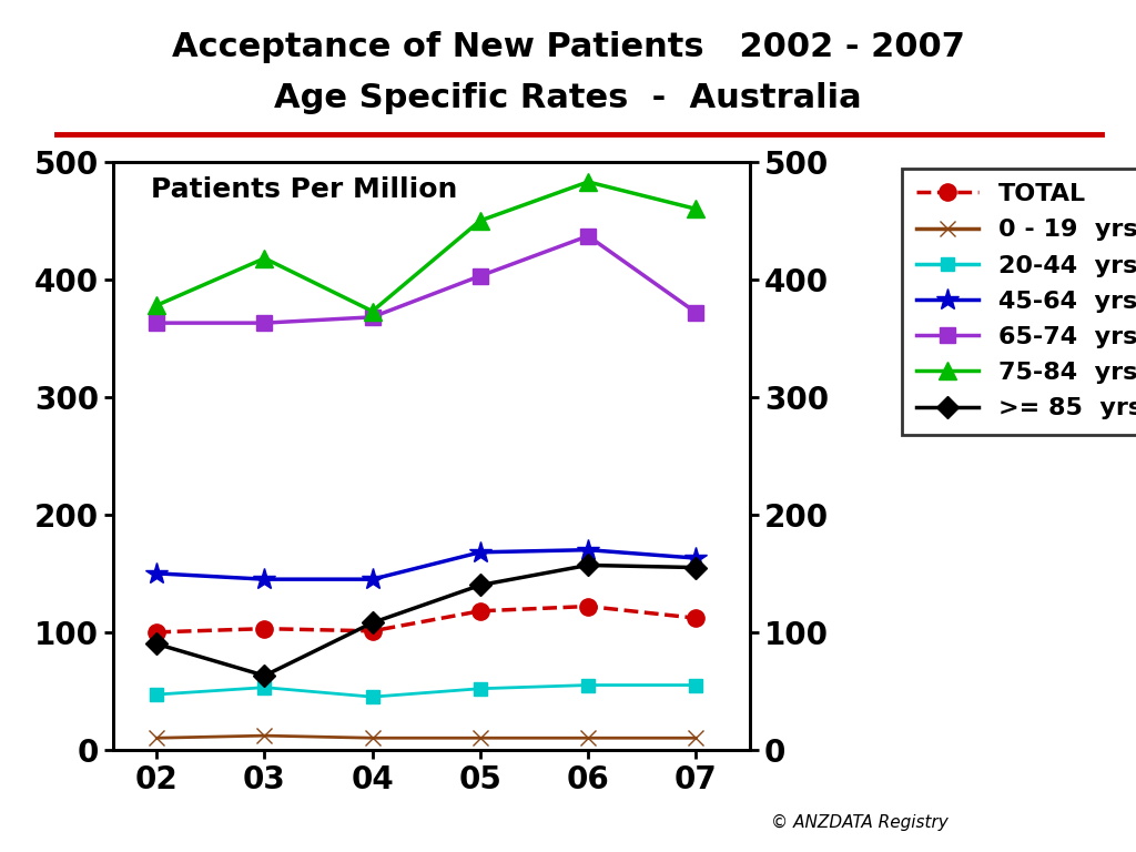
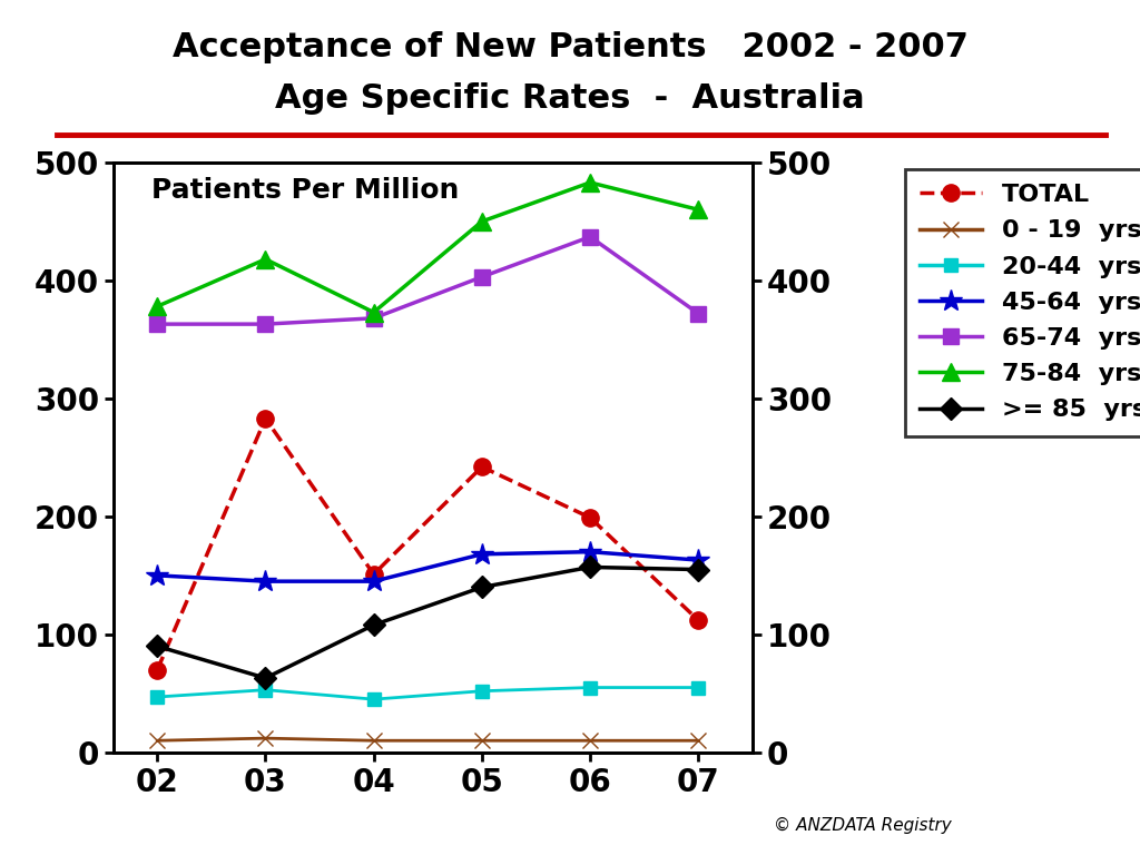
TOTAL/02: 100 -> 70
TOTAL/03: 103 -> 283
TOTAL/04: 101 -> 151
TOTAL/05: 118 -> 242
TOTAL/06: 122 -> 199
